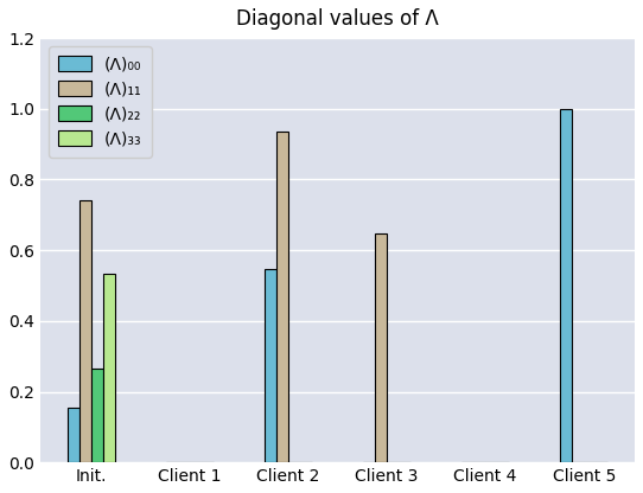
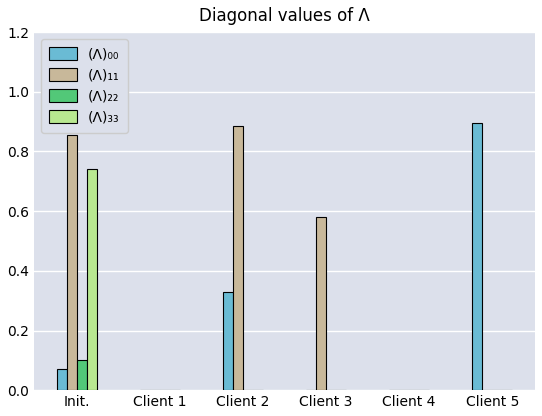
(Λ)₀₀/Init.: 0.155 -> 0.070
(Λ)₁₁/Init.: 0.740 -> 0.855
(Λ)₂₂/Init.: 0.265 -> 0.100
(Λ)₃₃/Init.: 0.535 -> 0.740
(Λ)₀₀/Client 2: 0.548 -> 0.330
(Λ)₁₁/Client 2: 0.935 -> 0.885
(Λ)₁₁/Client 3: 0.648 -> 0.580
(Λ)₀₀/Client 5: 1.000 -> 0.895
